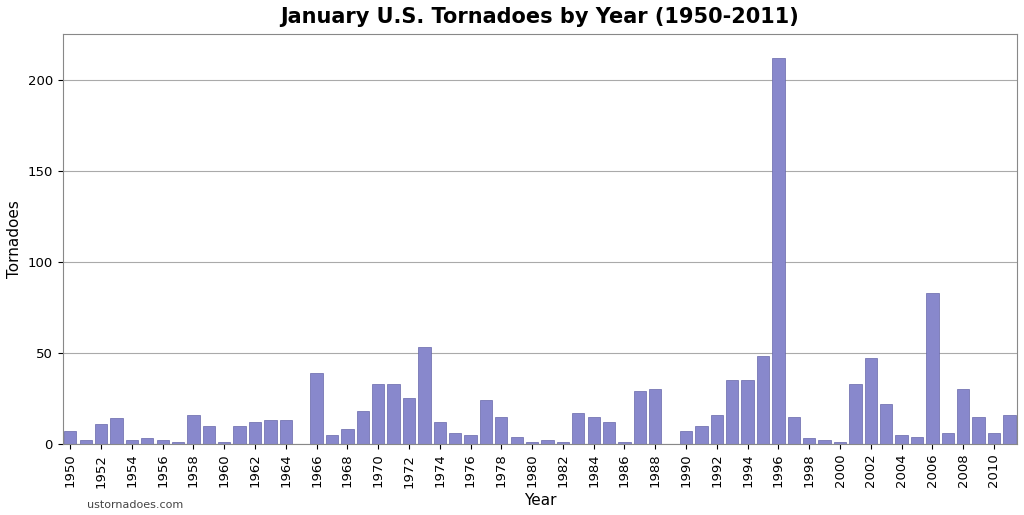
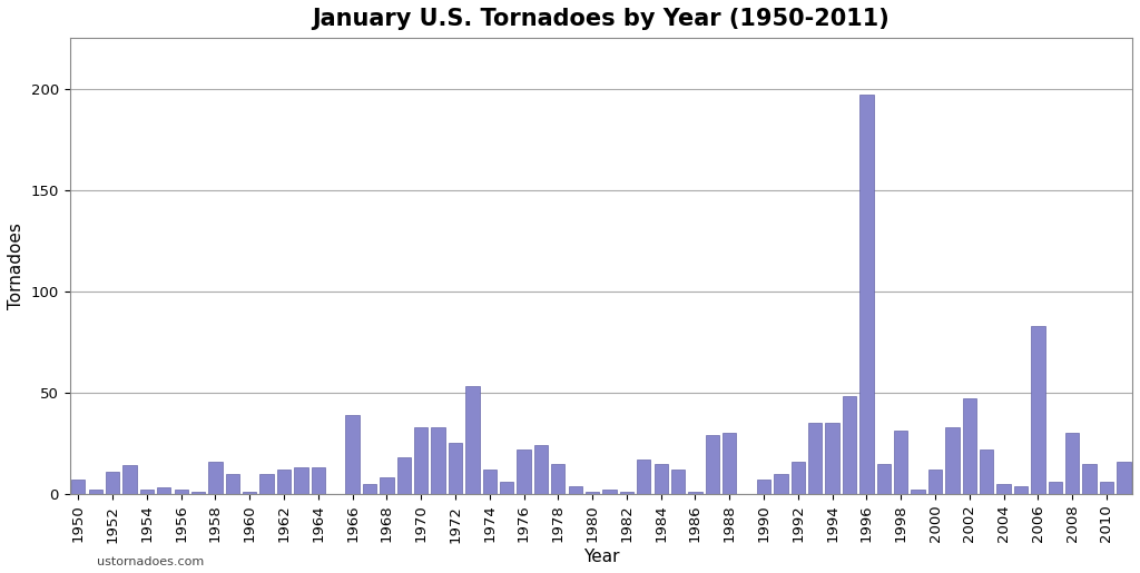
1976: 5 -> 22
1996: 212 -> 197
1998: 3 -> 31
2000: 1 -> 12
